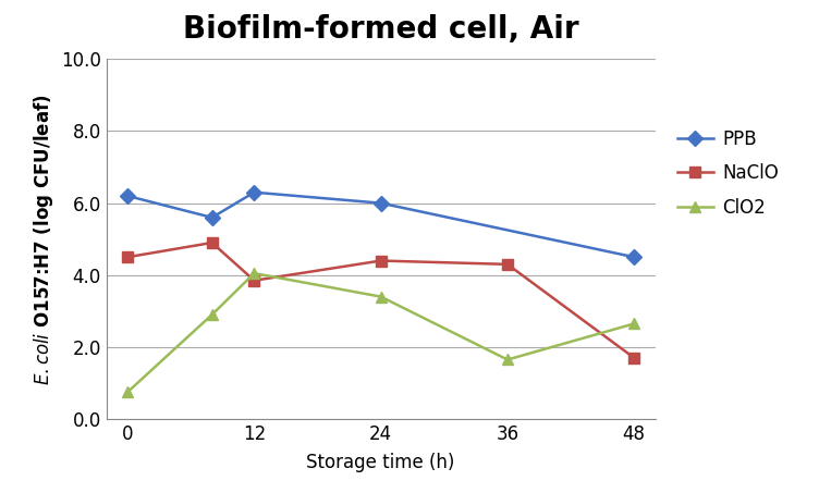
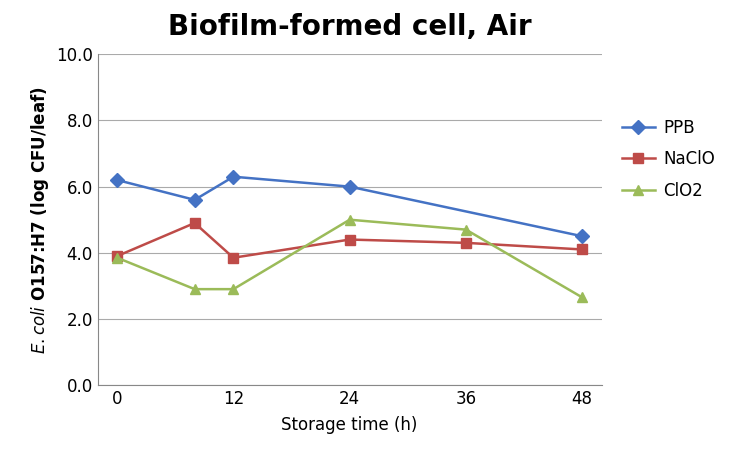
NaClO/0: 4.50 -> 3.90
ClO2/0: 0.75 -> 3.85
ClO2/12: 4.05 -> 2.90
ClO2/24: 3.40 -> 5.00
ClO2/36: 1.65 -> 4.70
NaClO/48: 1.70 -> 4.10
